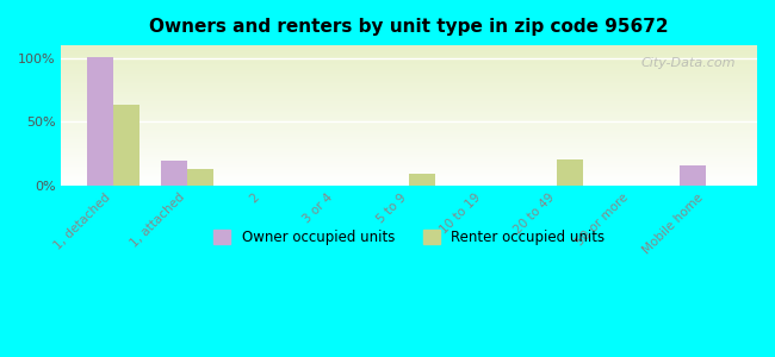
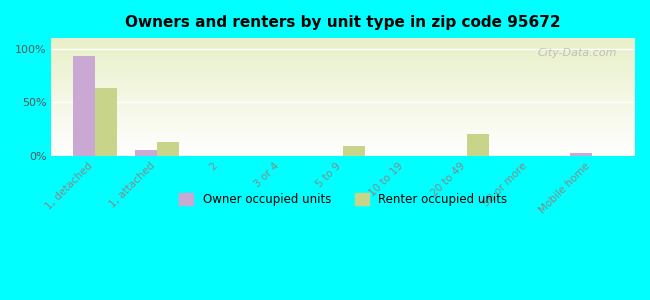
Owner occupied units/1, detached: 101% -> 93%
Owner occupied units/1, attached: 19% -> 5%
Owner occupied units/Mobile home: 16% -> 3%
